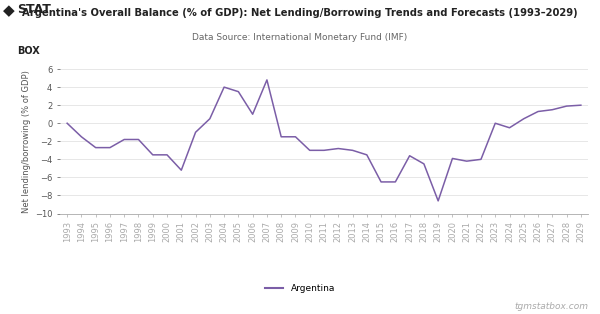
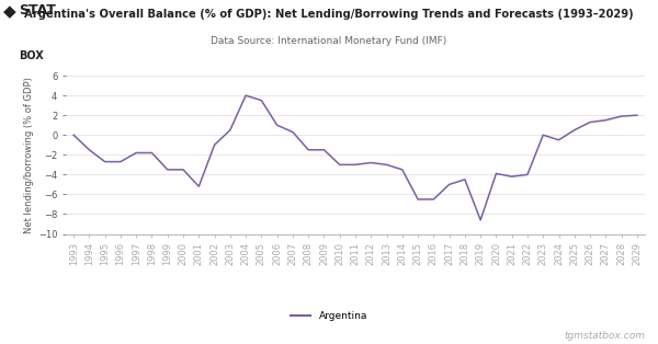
2007: 4.8 -> 0.3
2017: -3.6 -> -5.0
